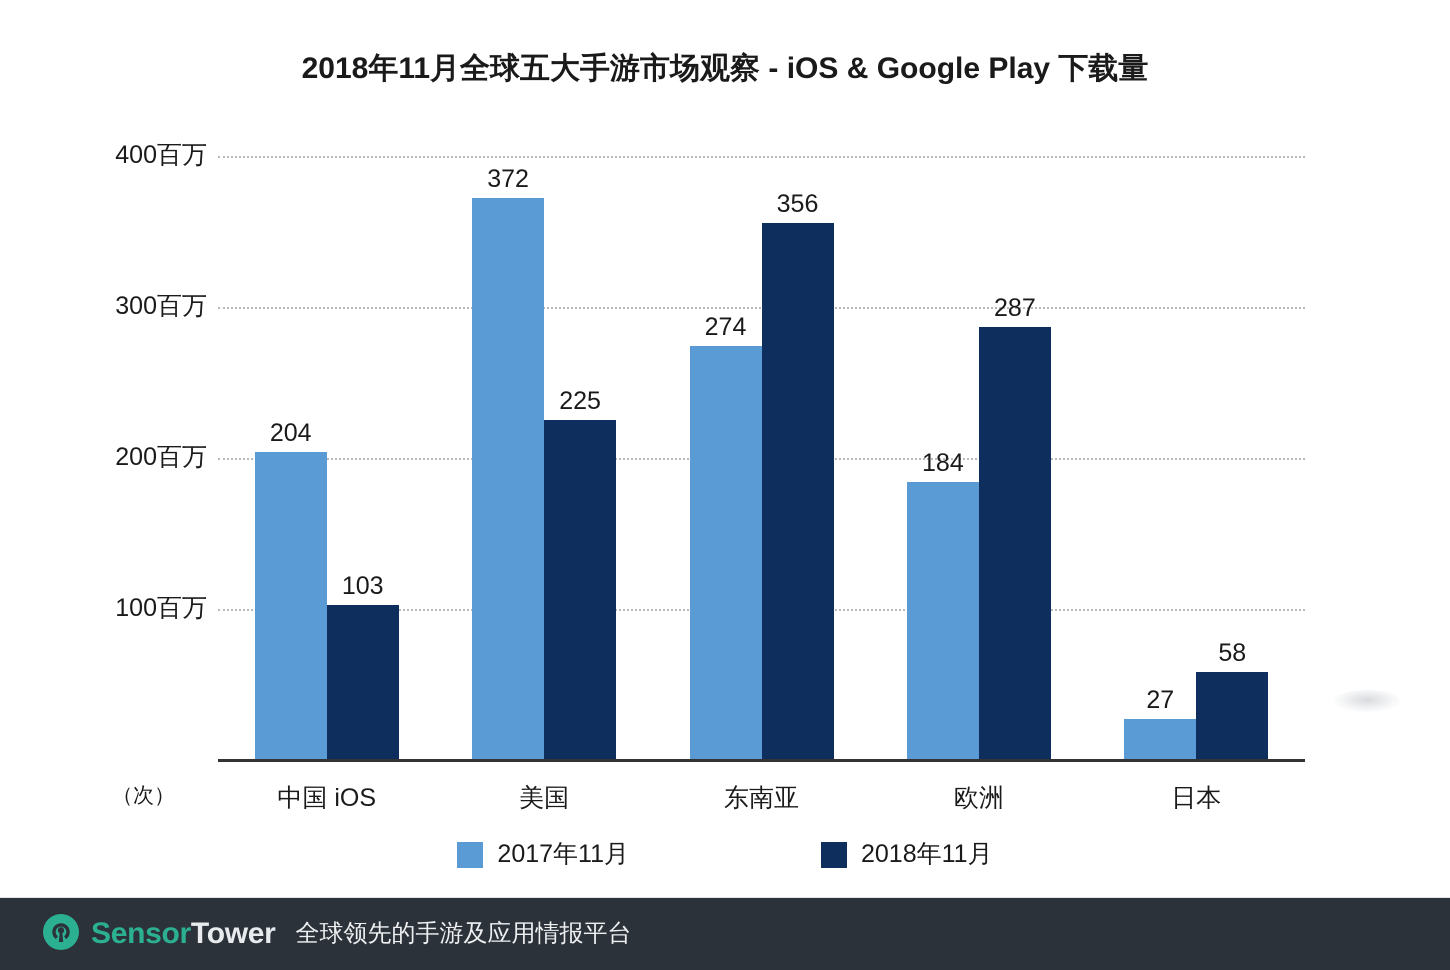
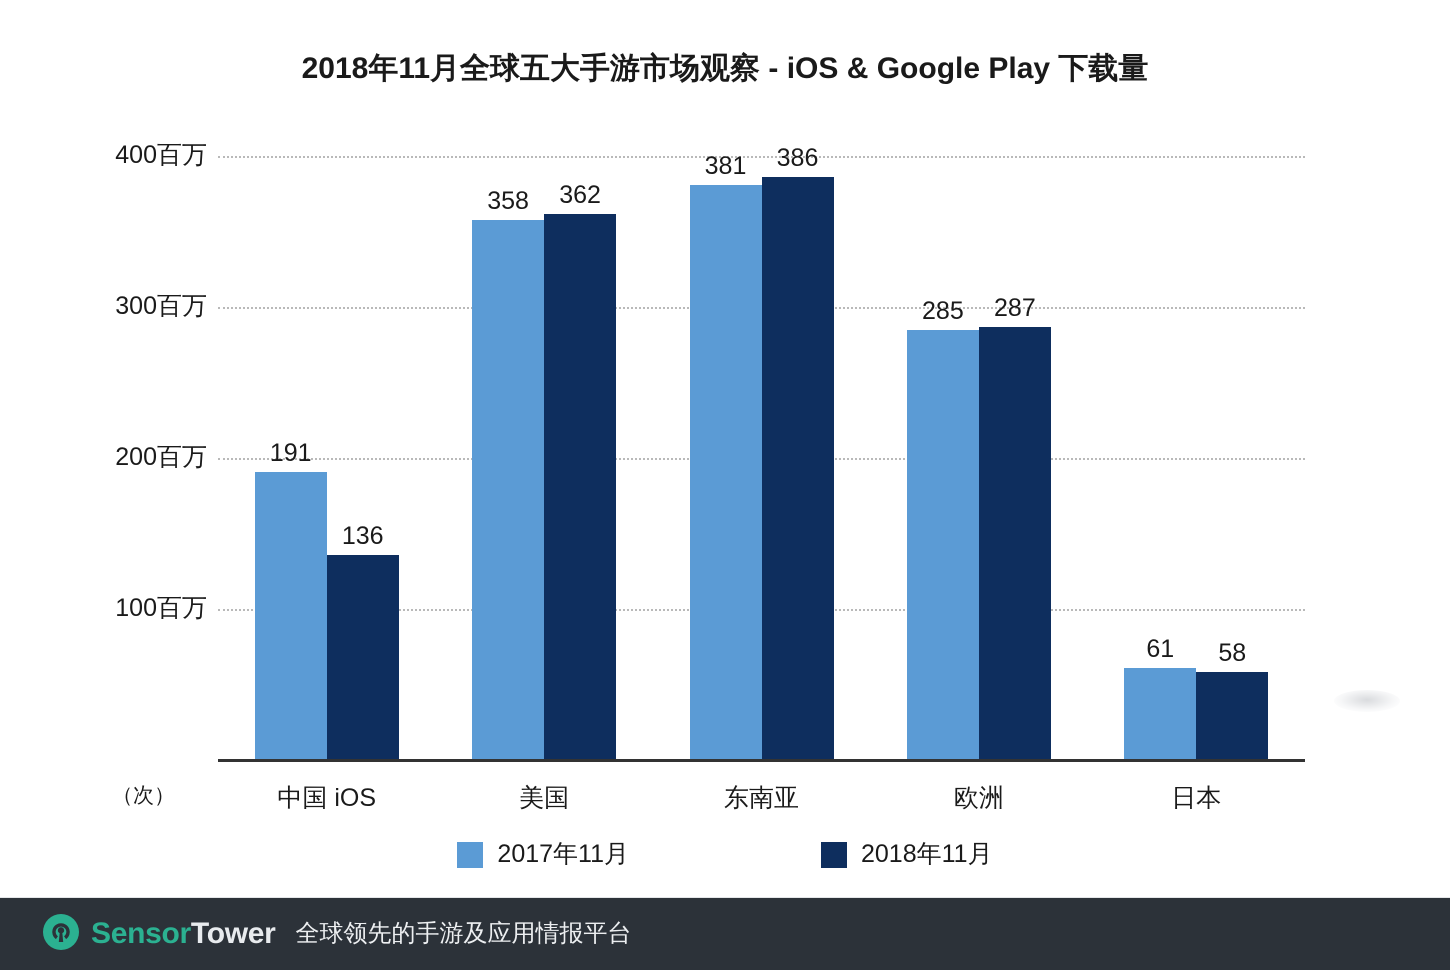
2017年11月/中国 iOS: 204 -> 191
2018年11月/中国 iOS: 103 -> 136
2017年11月/美国: 372 -> 358
2018年11月/美国: 225 -> 362
2017年11月/东南亚: 274 -> 381
2018年11月/东南亚: 356 -> 386
2017年11月/欧洲: 184 -> 285
2017年11月/日本: 27 -> 61
